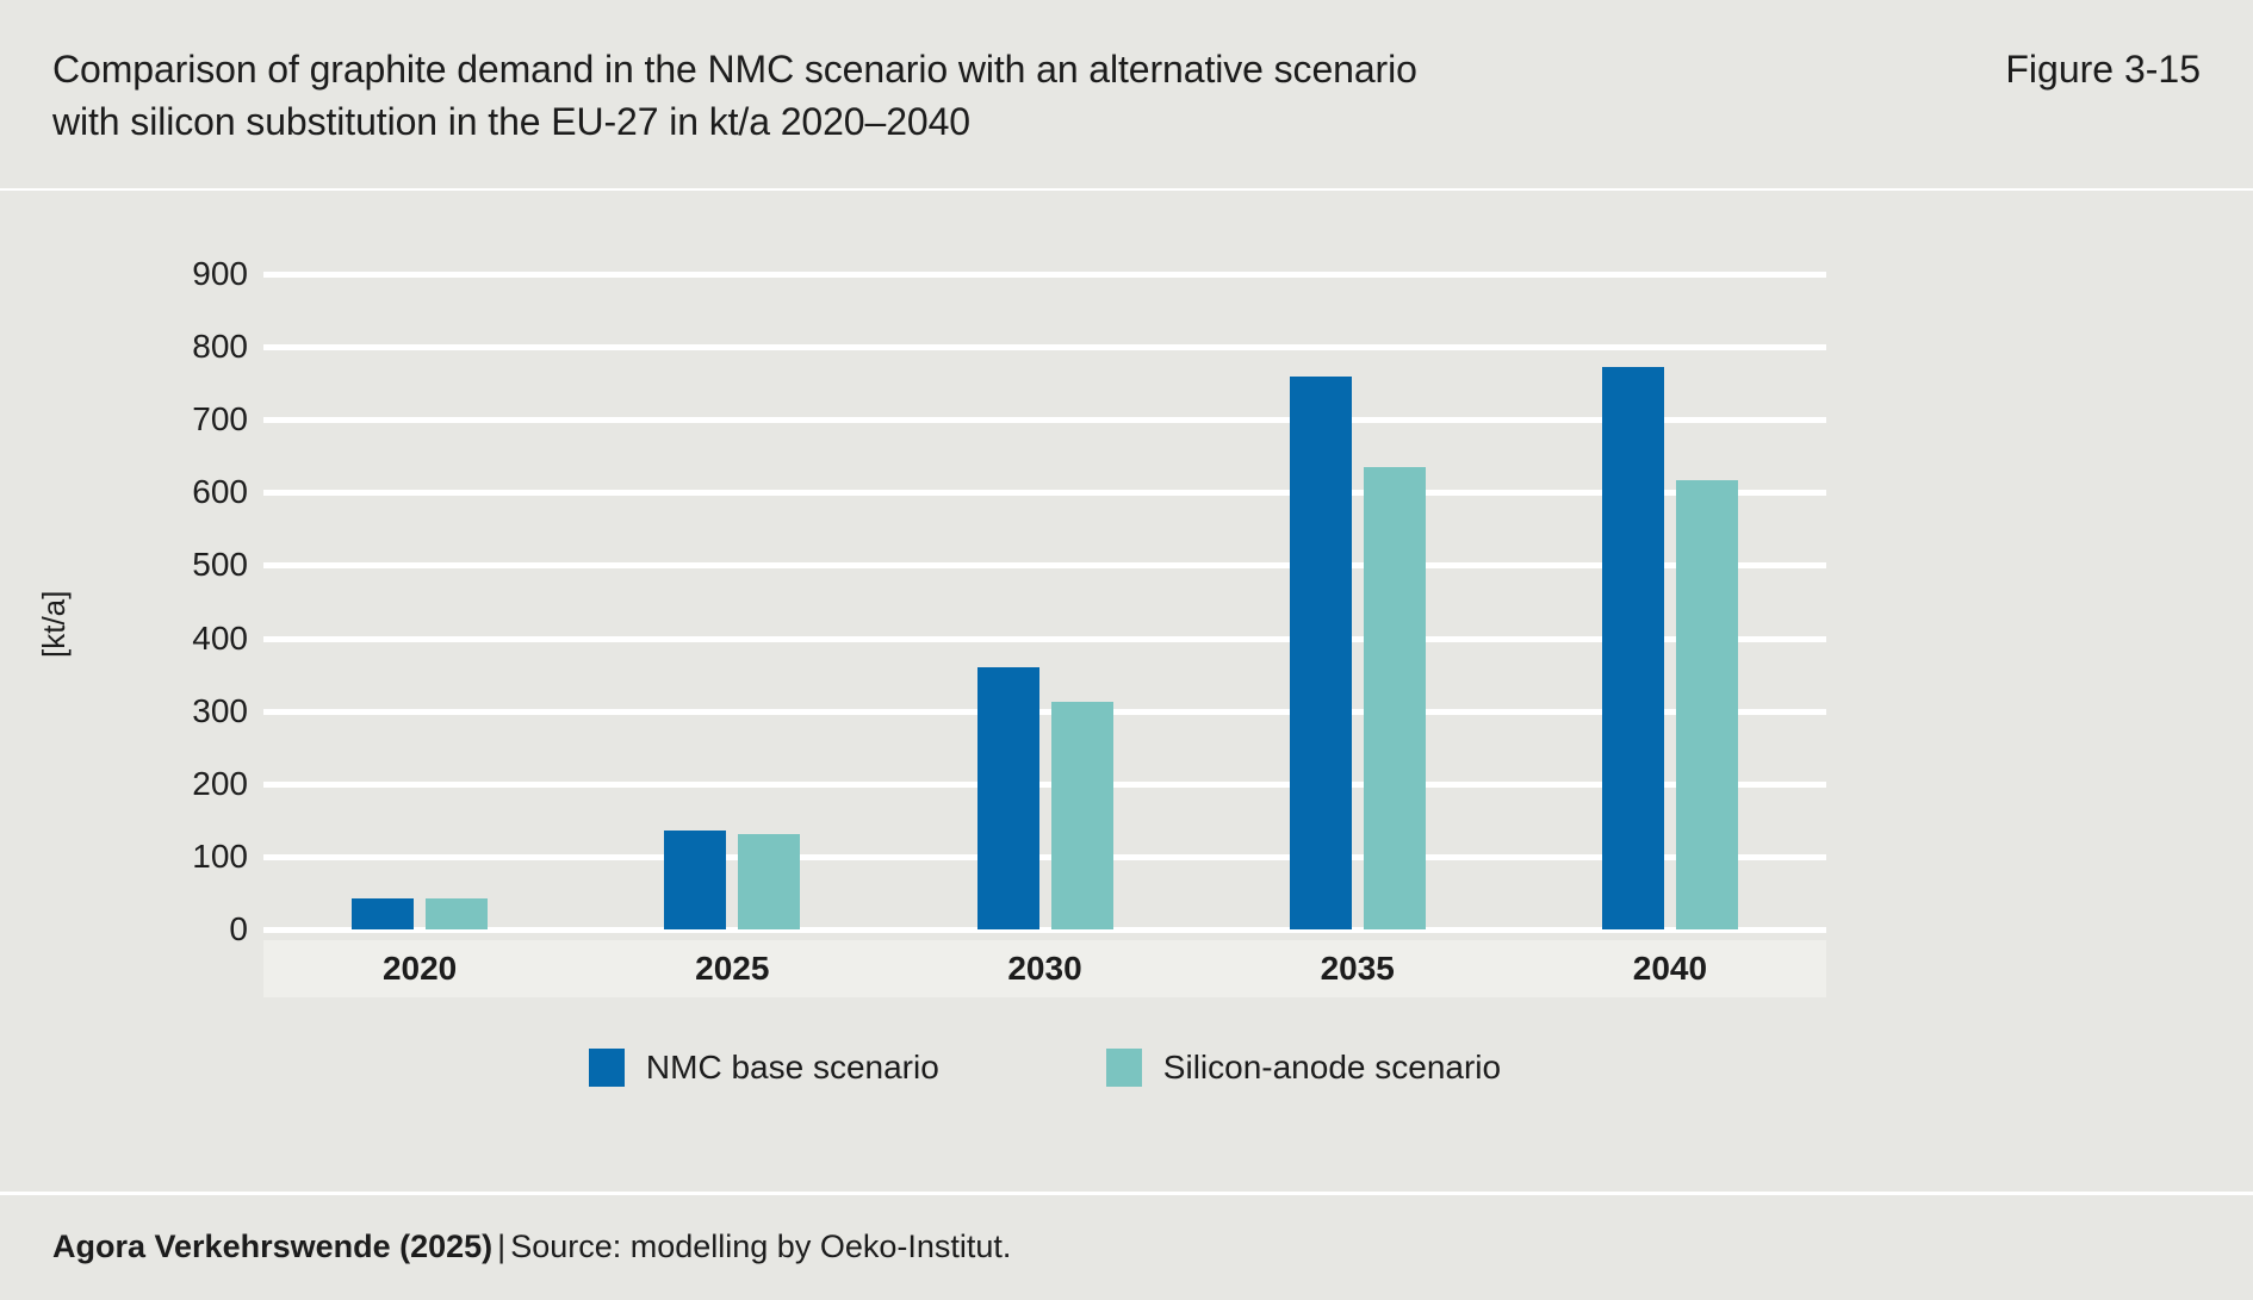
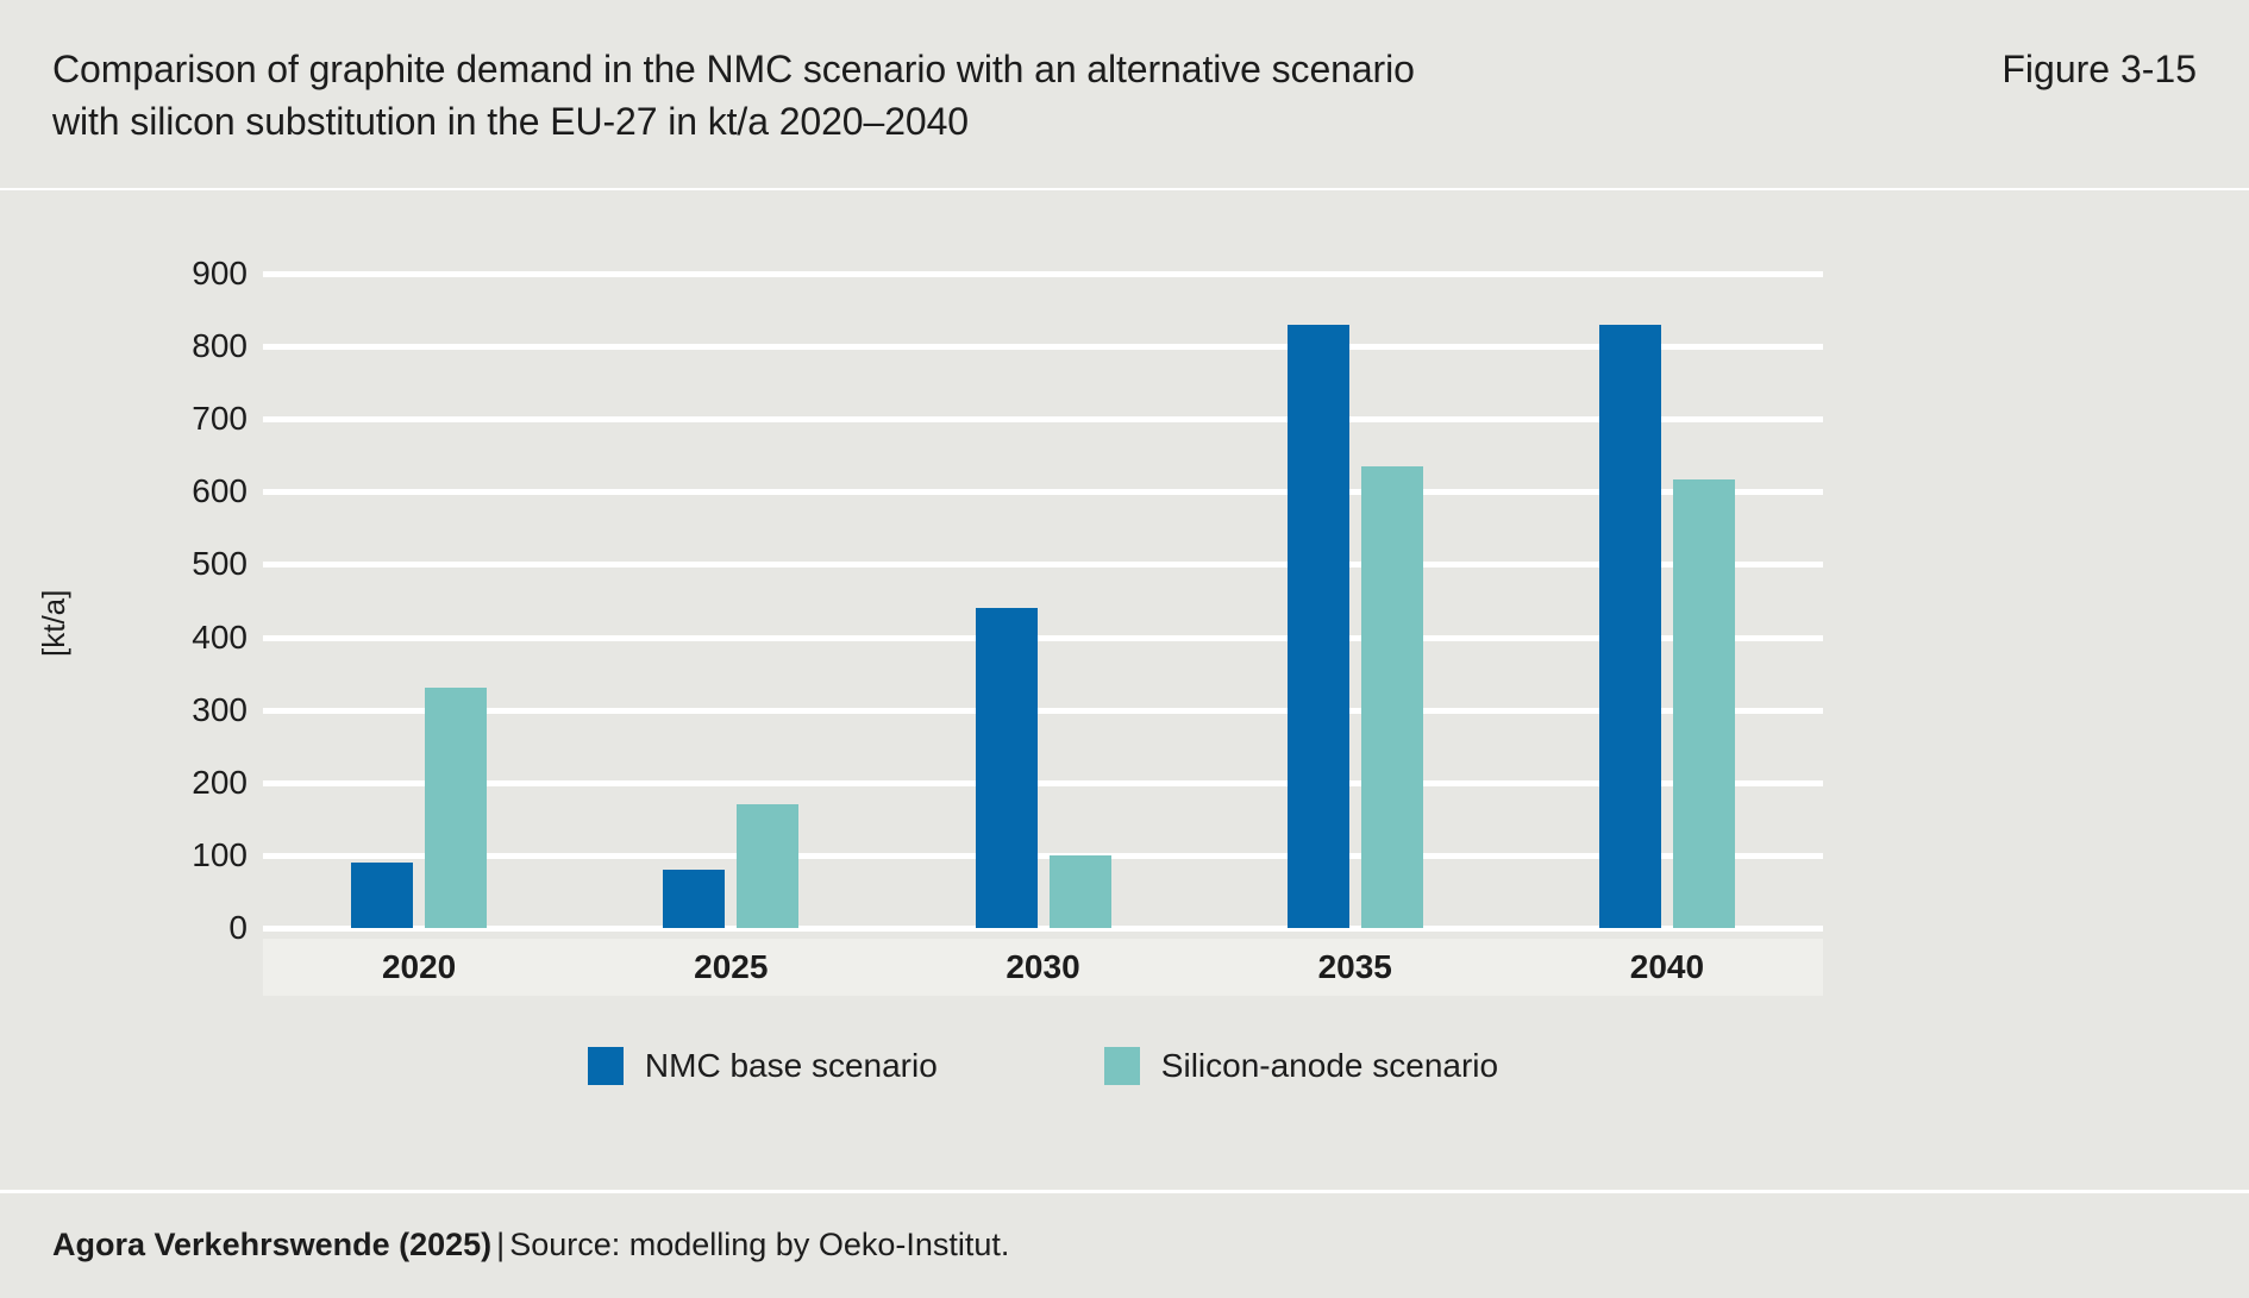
NMC base scenario/2020: 40 -> 90
Silicon-anode scenario/2020: 40 -> 330
NMC base scenario/2025: 140 -> 80
Silicon-anode scenario/2025: 130 -> 170
NMC base scenario/2030: 360 -> 440
Silicon-anode scenario/2030: 310 -> 100
NMC base scenario/2035: 760 -> 830
NMC base scenario/2040: 770 -> 830
